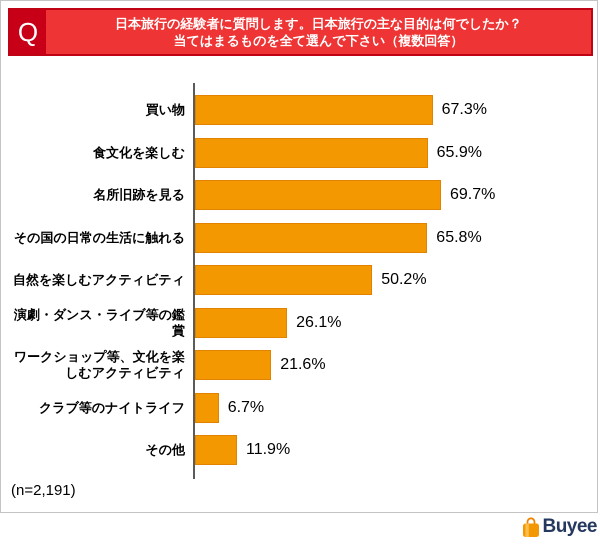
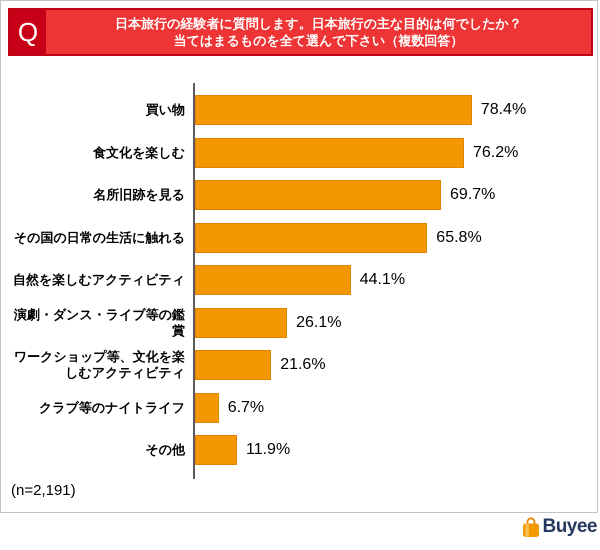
買い物: 67.3% -> 78.4%
食文化を楽しむ: 65.9% -> 76.2%
自然を楽しむアクティビティ: 50.2% -> 44.1%
